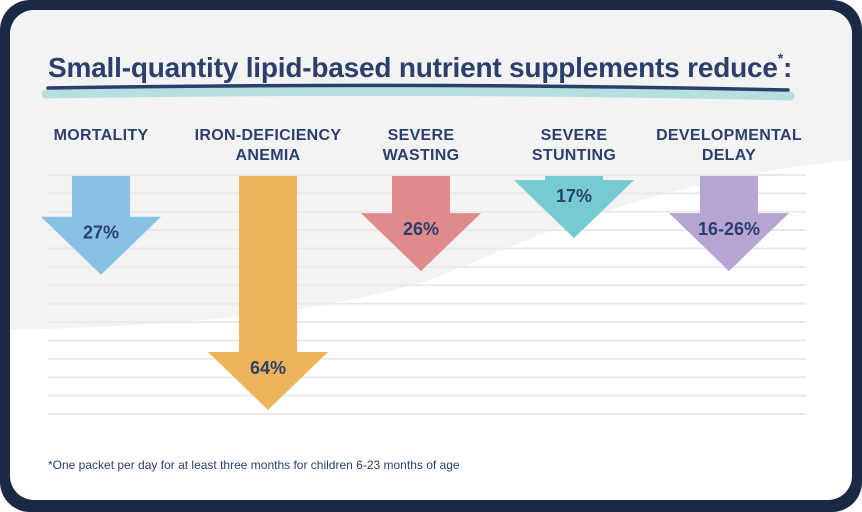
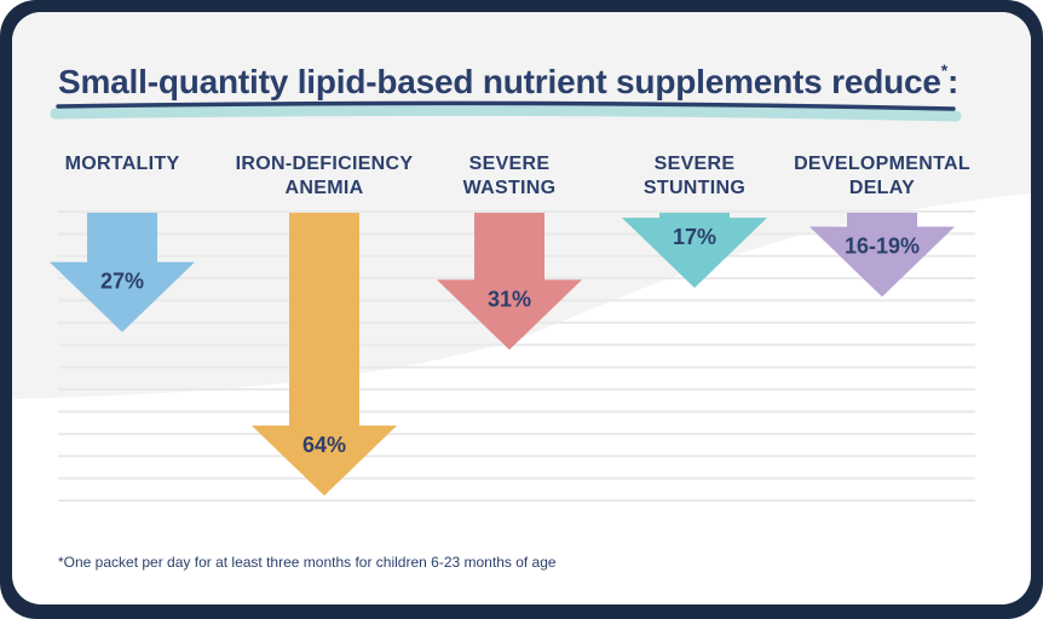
SEVERE WASTING: 26% -> 31%
DEVELOPMENTAL DELAY: 26 -> 19
